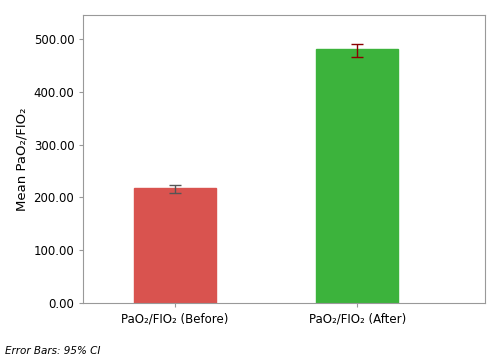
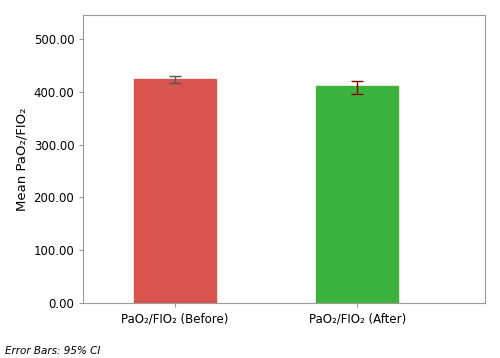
PaO₂/FIO₂ (Before): 217 -> 424
PaO₂/FIO₂ (After): 480 -> 410
